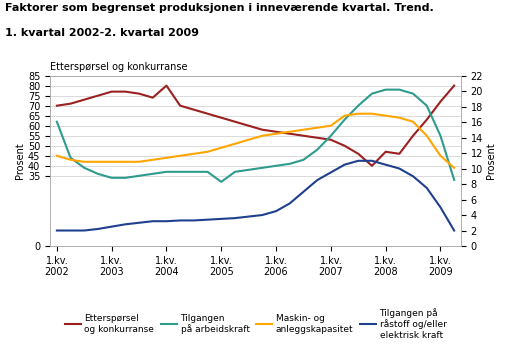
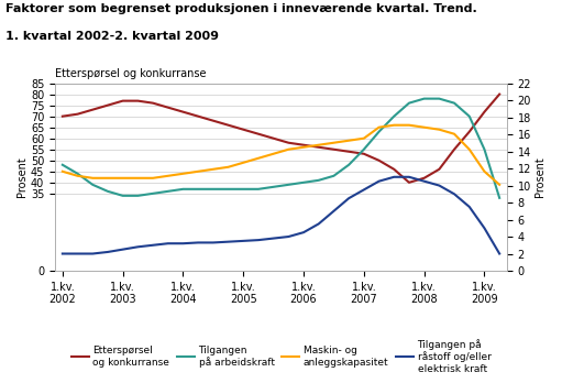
Tilgangen på arbeidskraft/1.kv. 2002: 62 -> 48
Etterspørsel og konkurranse/1.kv. 2004: 80 -> 72
Tilgangen på arbeidskraft/1.kv. 2005: 32 -> 37
Etterspørsel og konkurranse/1.kv. 2008: 47 -> 42
